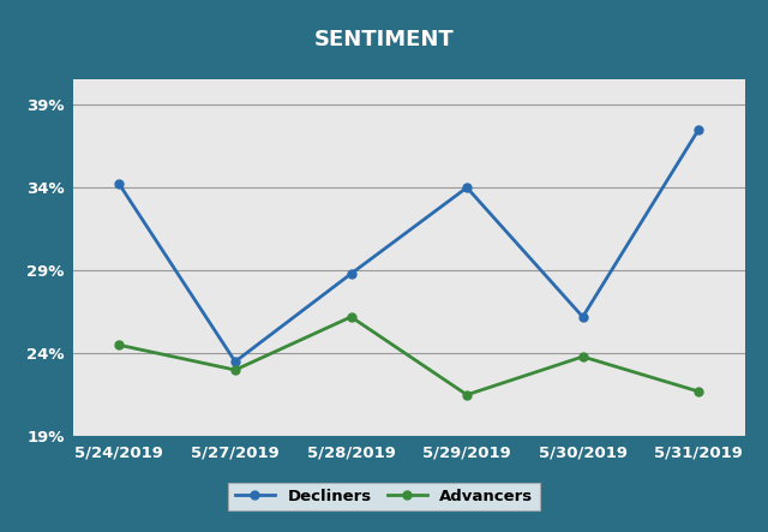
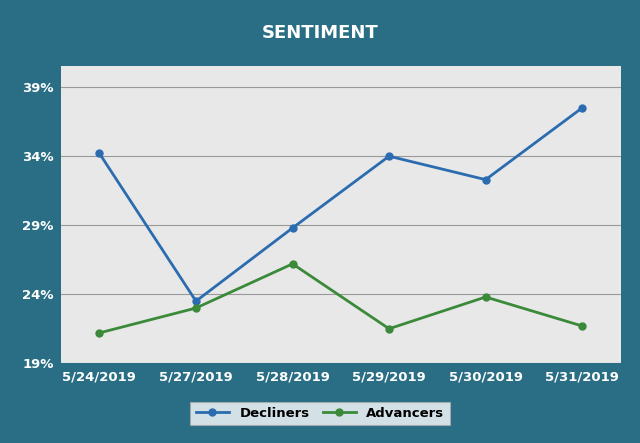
Advancers/5/24/2019: 24.5% -> 21.2%
Decliners/5/30/2019: 26.2% -> 32.3%
